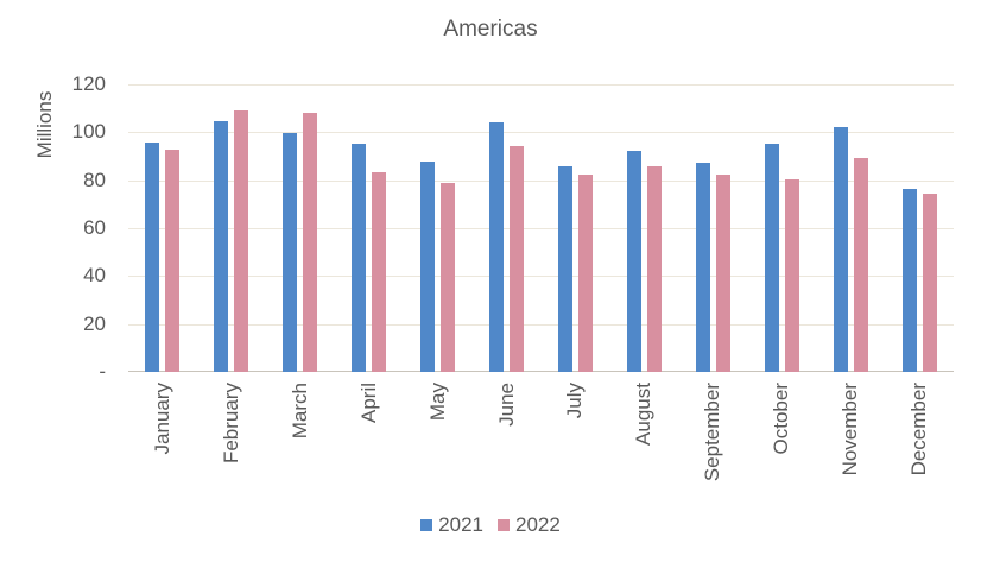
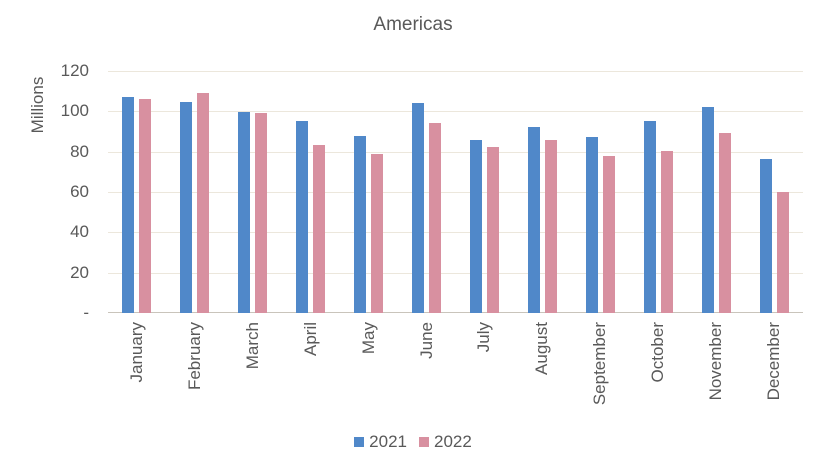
2021/January: 96 -> 107
2022/January: 92 -> 106
2022/March: 108 -> 99
2022/September: 82 -> 78
2022/December: 74 -> 60
